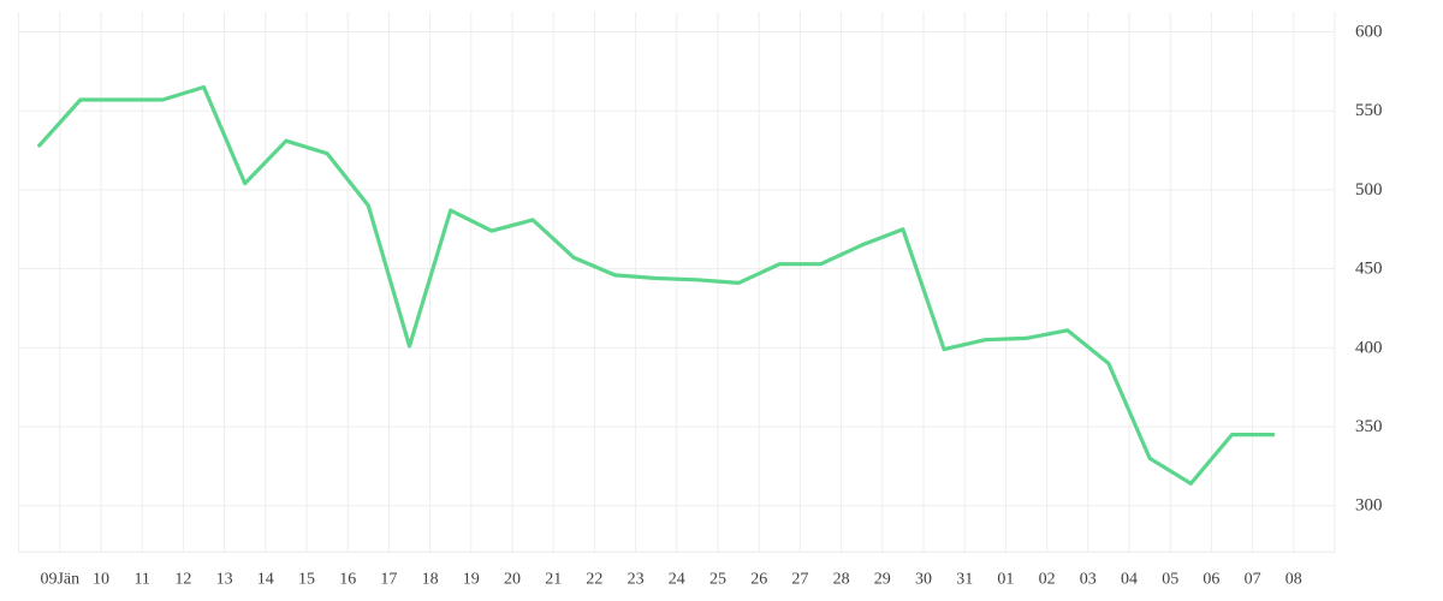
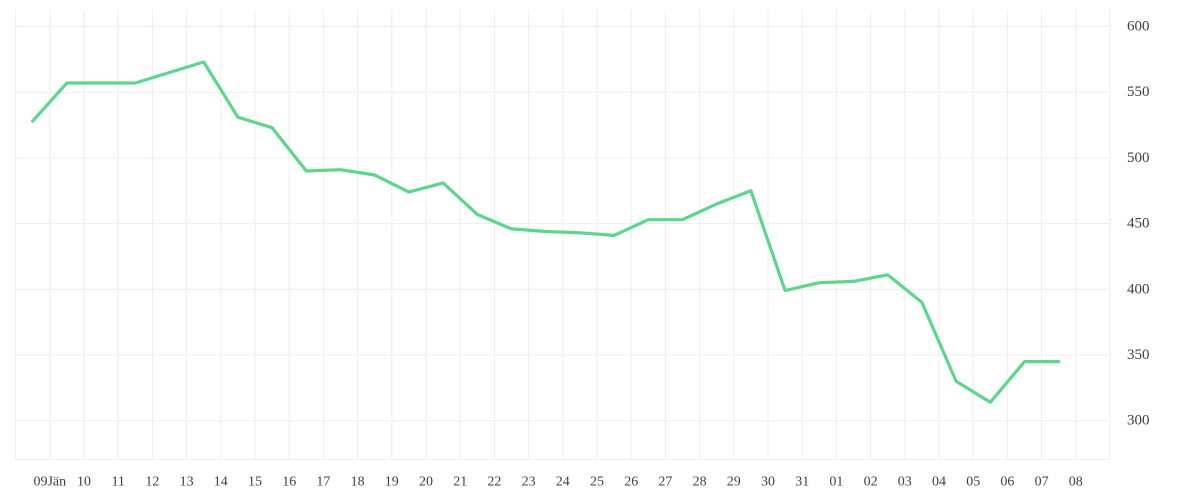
14: 504 -> 573
18: 401 -> 491
